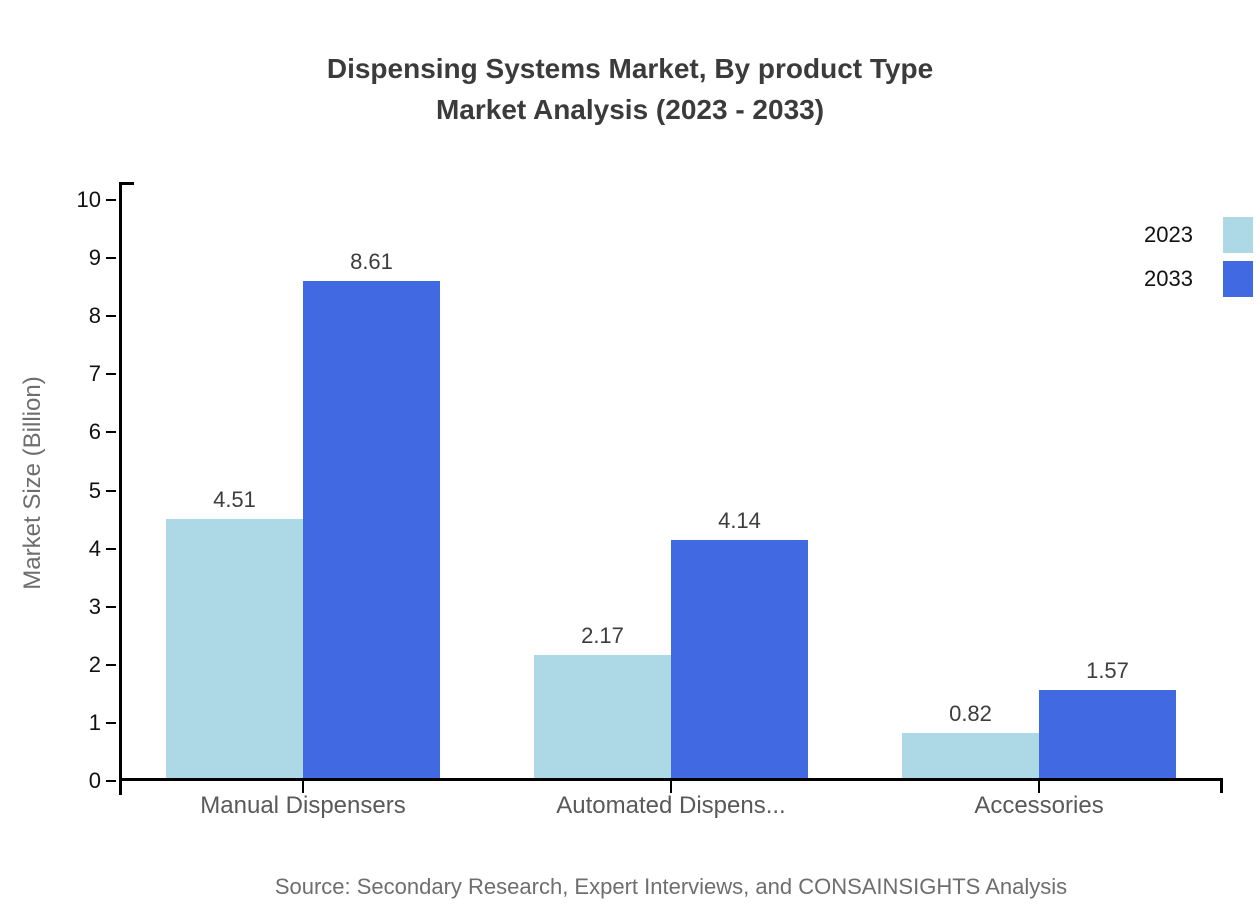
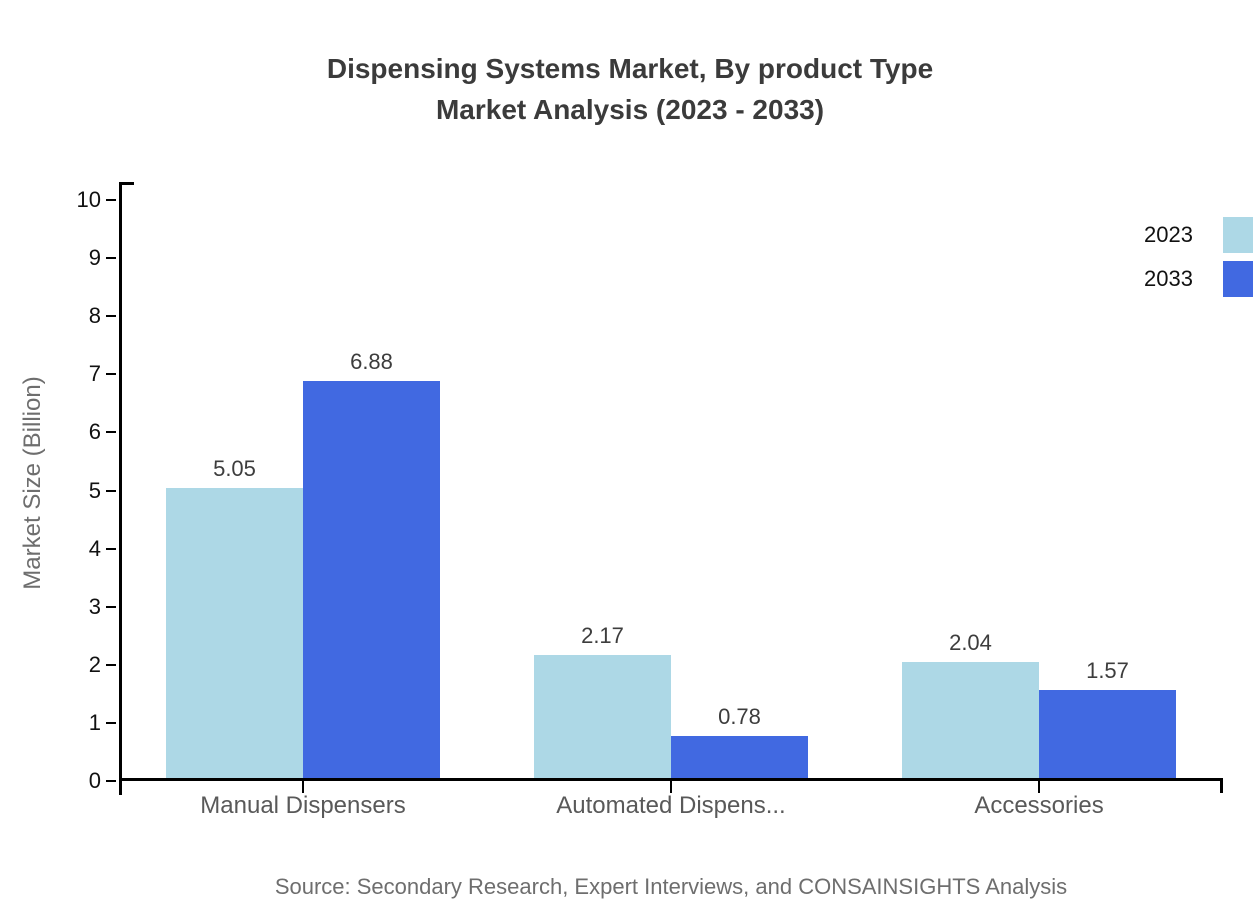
2023/Manual Dispensers: 4.51 -> 5.05
2033/Manual Dispensers: 8.61 -> 6.88
2033/Automated Dispens...: 4.14 -> 0.78
2023/Accessories: 0.82 -> 2.04
